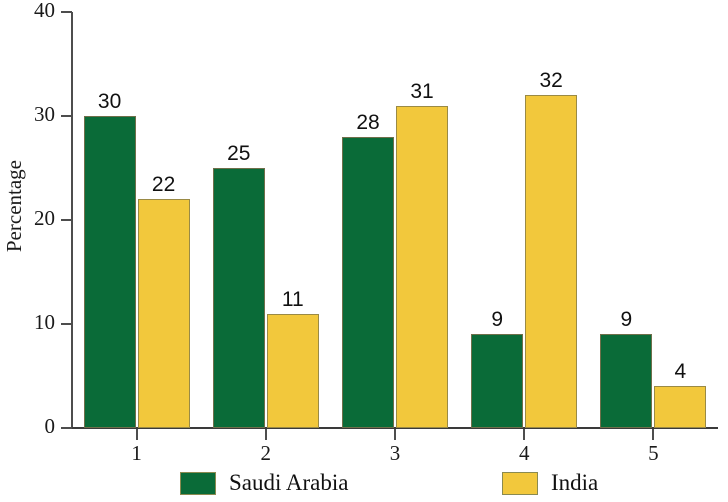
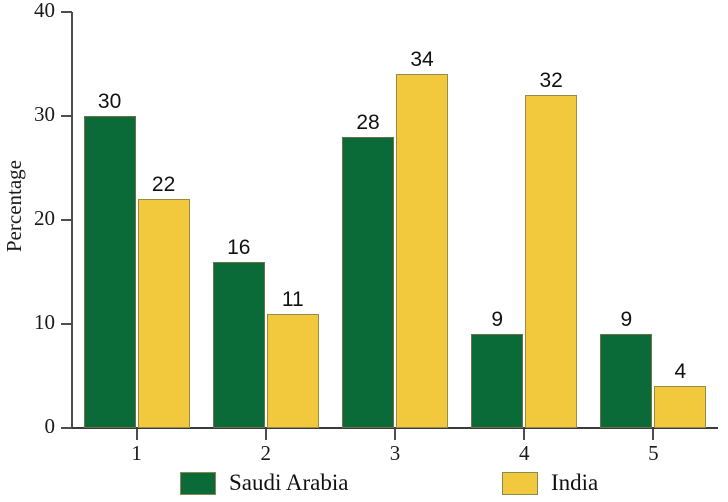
Saudi Arabia/2: 25 -> 16
India/3: 31 -> 34
